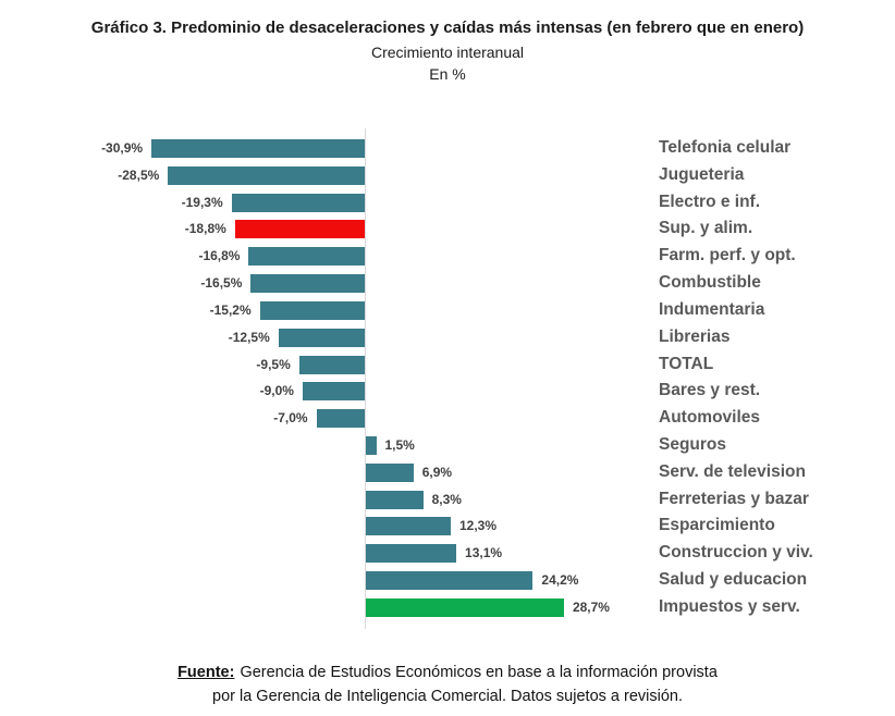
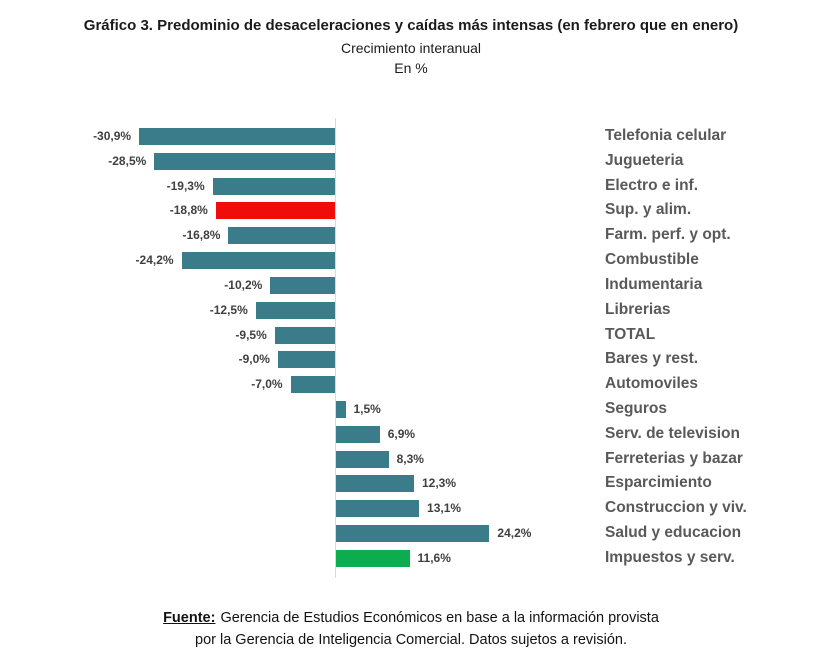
Combustible: -16,5% -> -24,2%
Indumentaria: -15,2% -> -10,2%
Impuestos y serv.: 28,7% -> 11,6%
